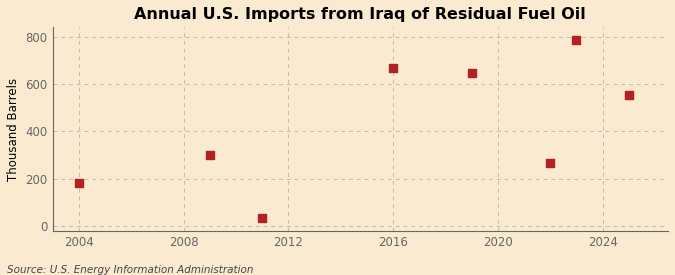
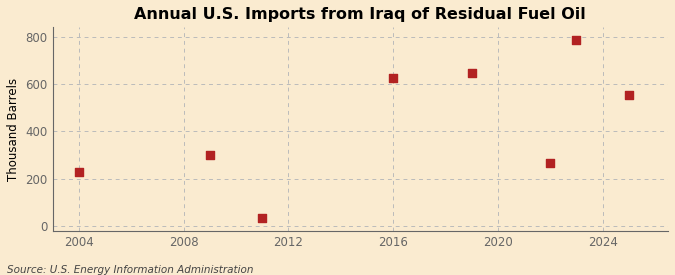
2004: 182 -> 230
2016: 668 -> 625
